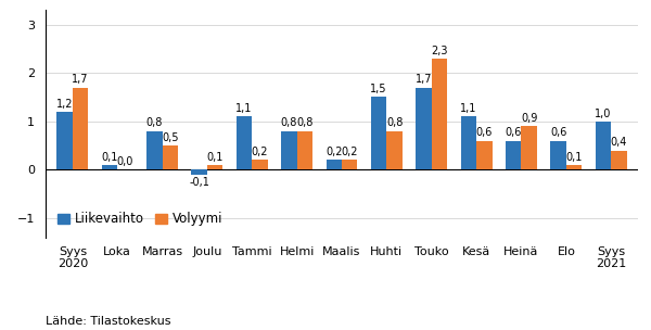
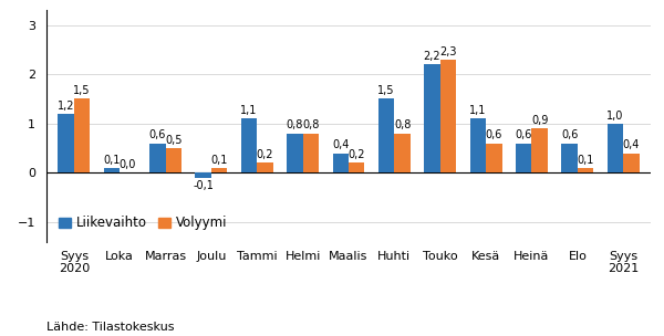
Volyymi/Syys 2020: 1,7 -> 1,5
Liikevaihto/Marras: 0,8 -> 0,6
Liikevaihto/Maalis: 0,2 -> 0,4
Liikevaihto/Touko: 1,7 -> 2,2
